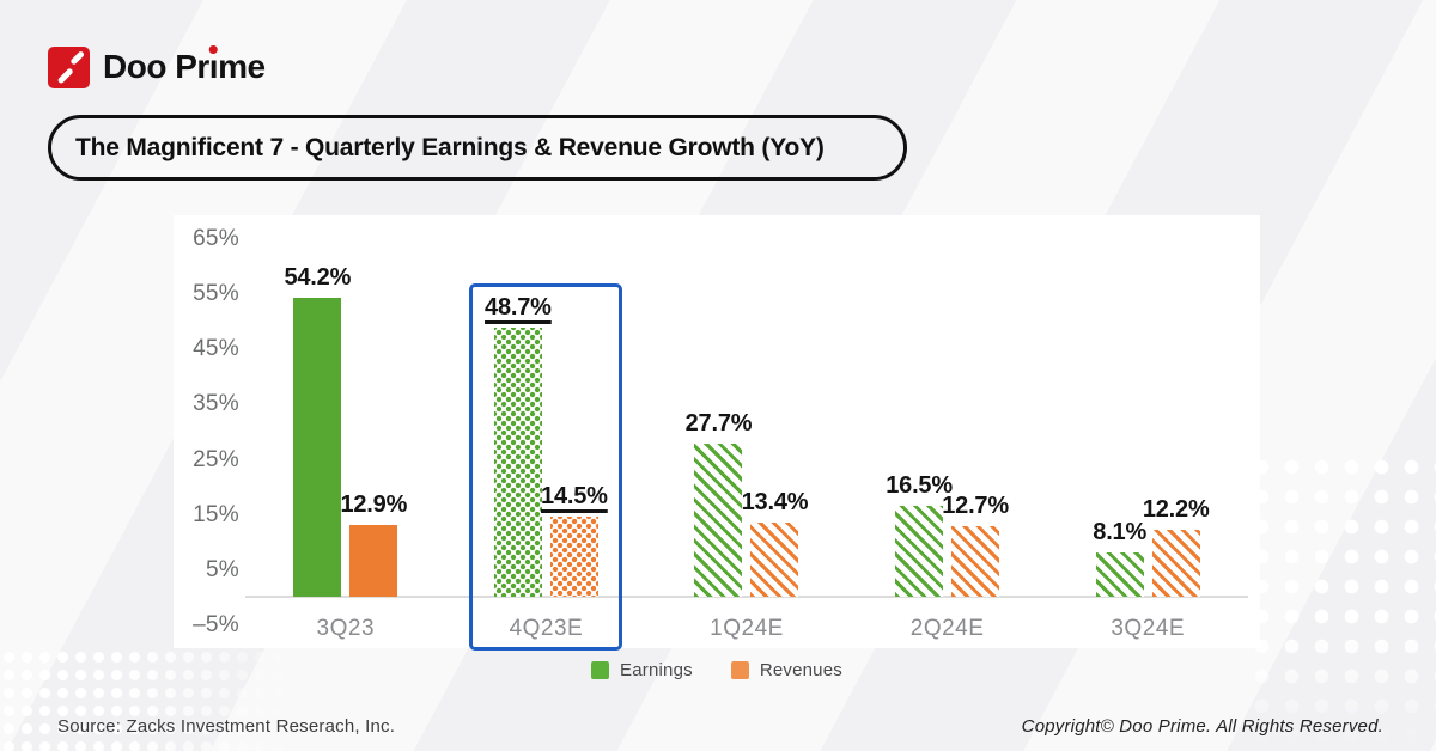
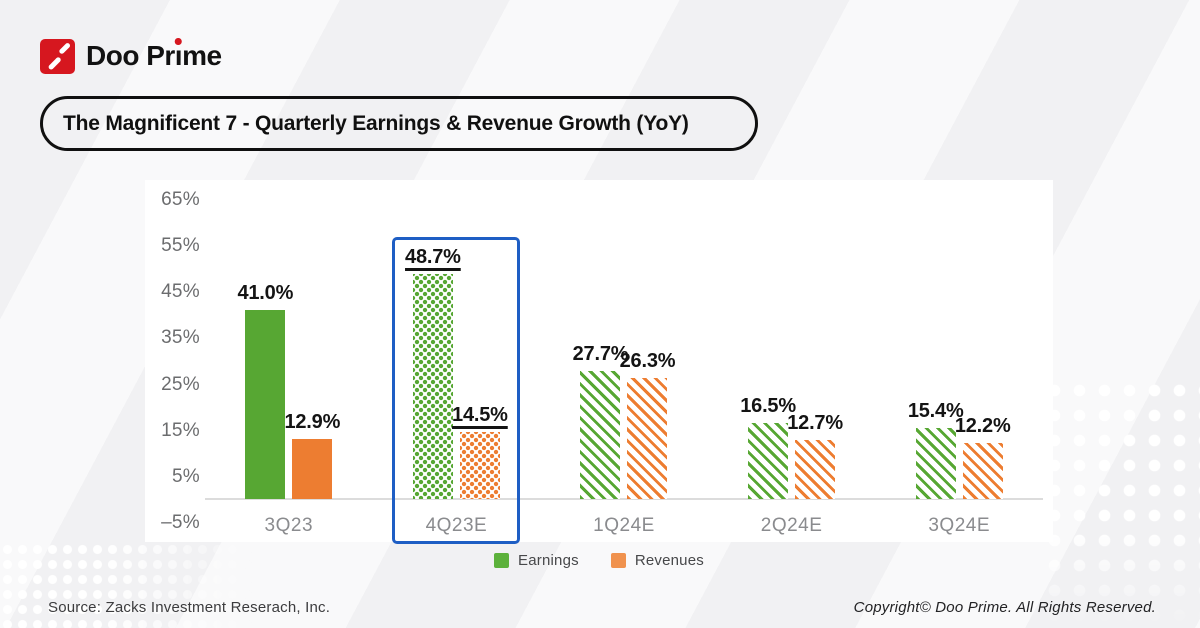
Earnings/3Q23: 54.2% -> 41.0%
Revenues/1Q24E: 13.4% -> 26.3%
Earnings/3Q24E: 8.1% -> 15.4%
